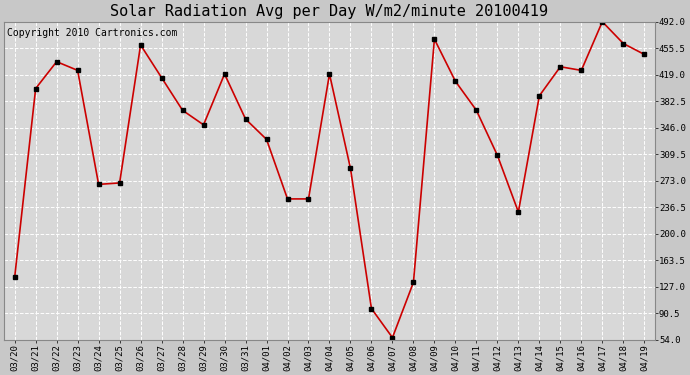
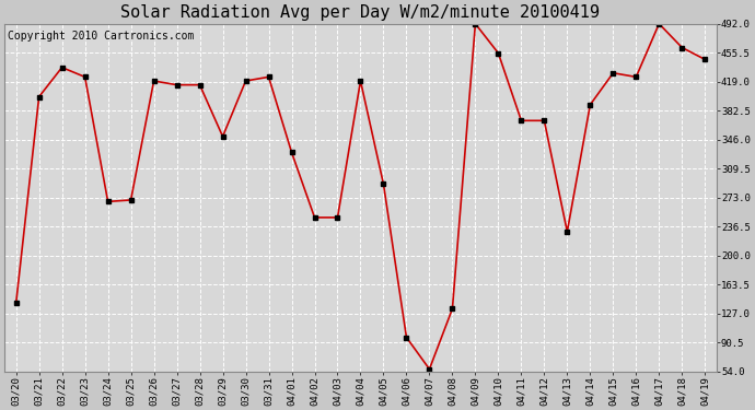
03/26: 460 -> 420
03/28: 370 -> 415
03/31: 358 -> 425
04/09: 468 -> 492
04/10: 410 -> 455
04/12: 308 -> 370
